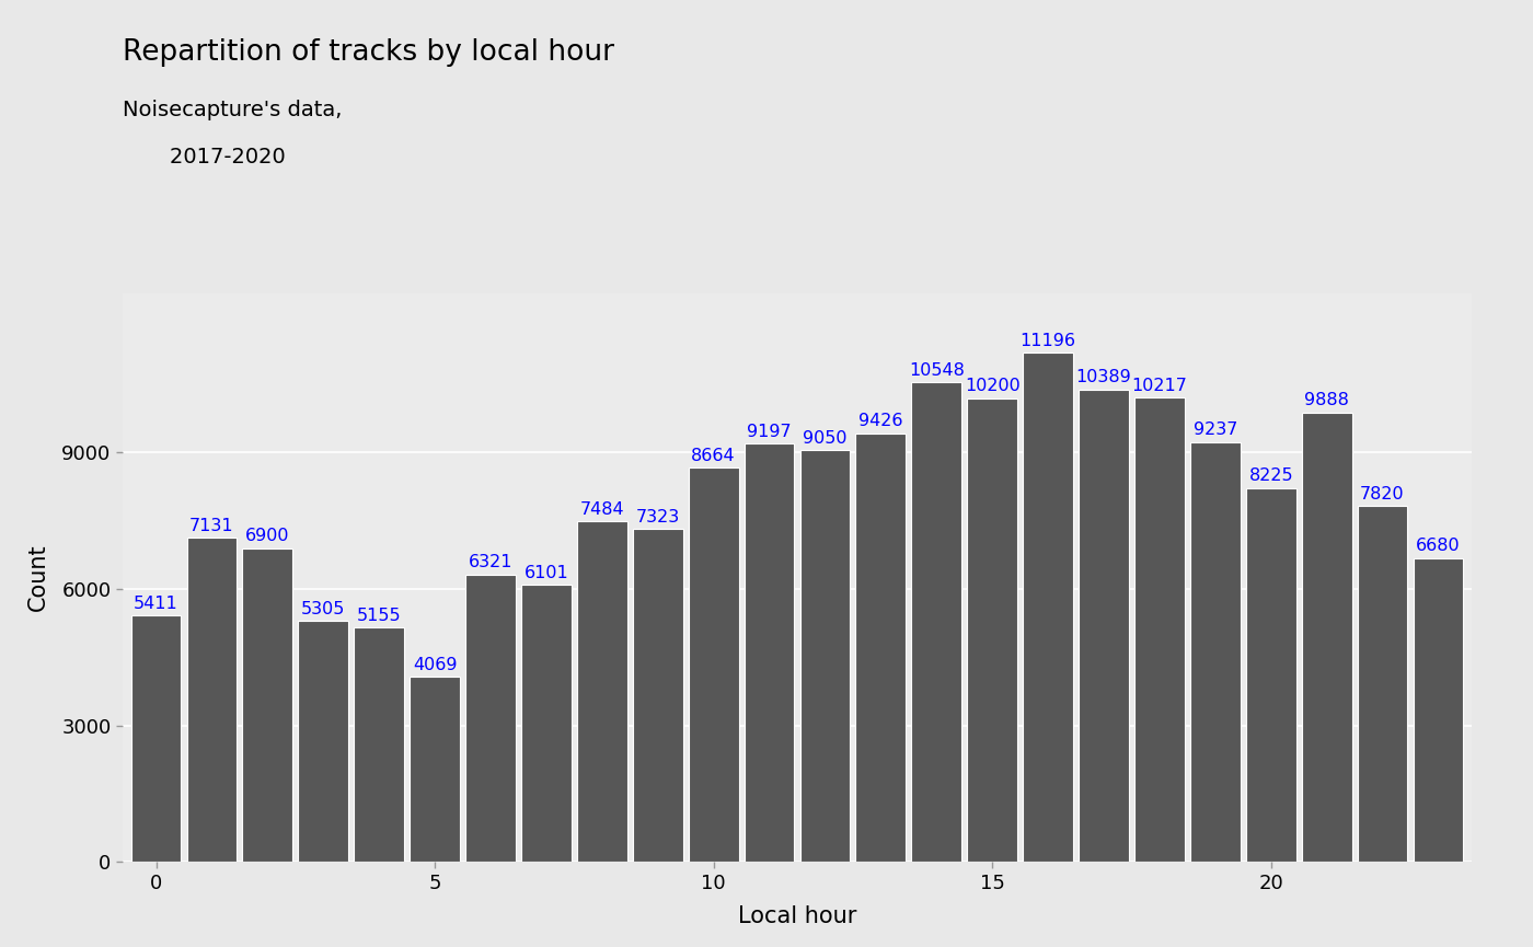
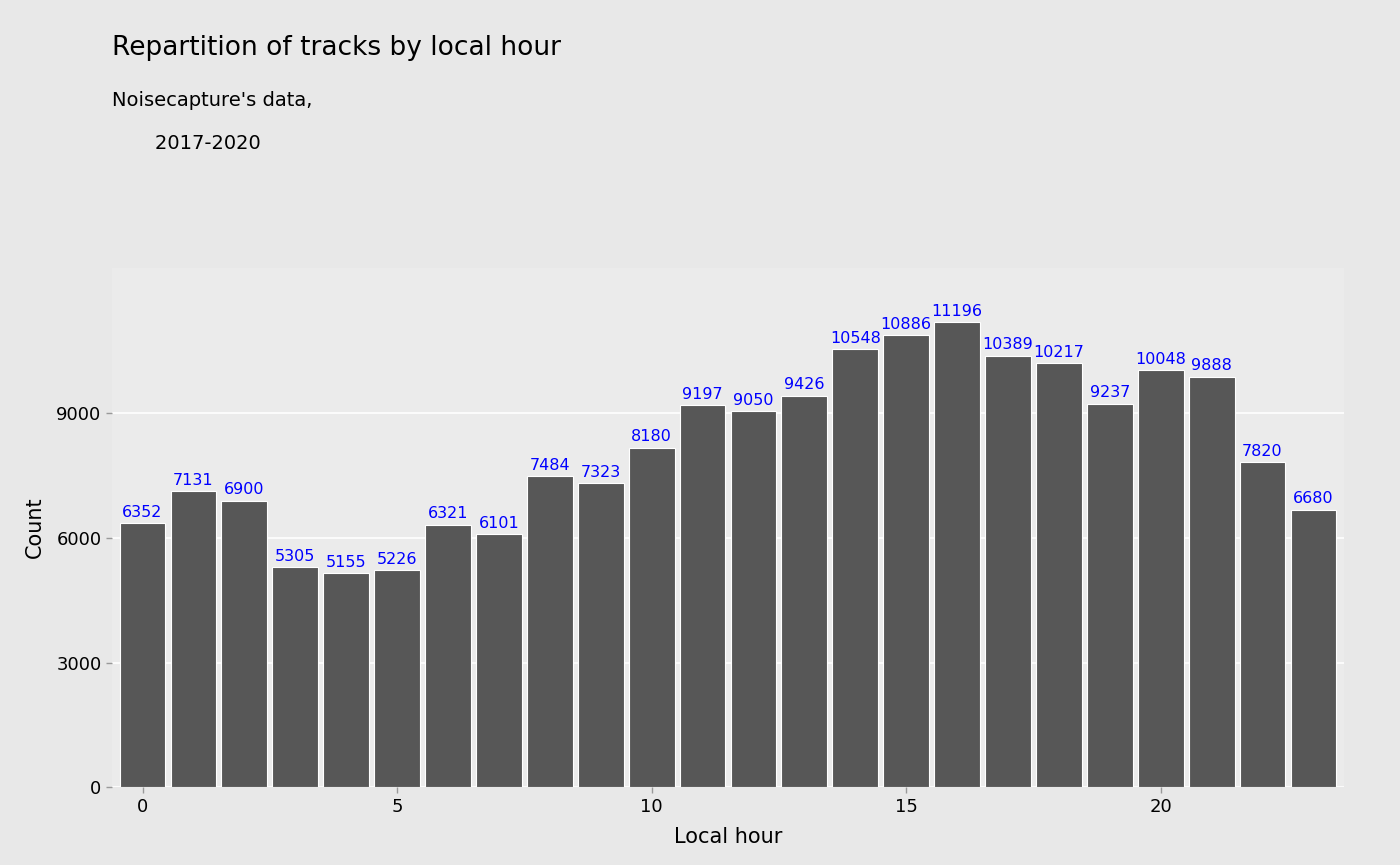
0: 5411 -> 6352
5: 4069 -> 5226
10: 8664 -> 8180
15: 10200 -> 10886
20: 8225 -> 10048
